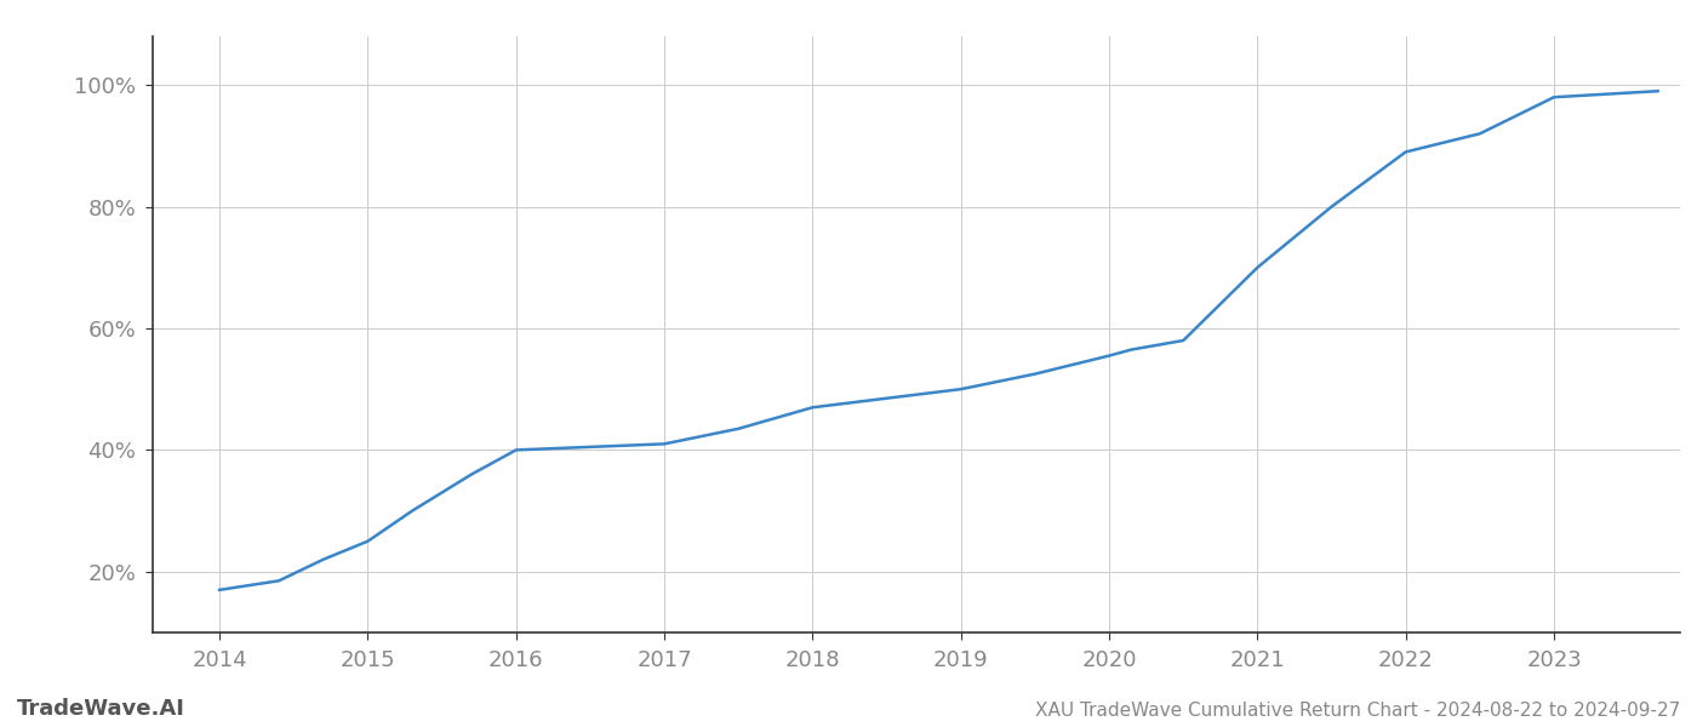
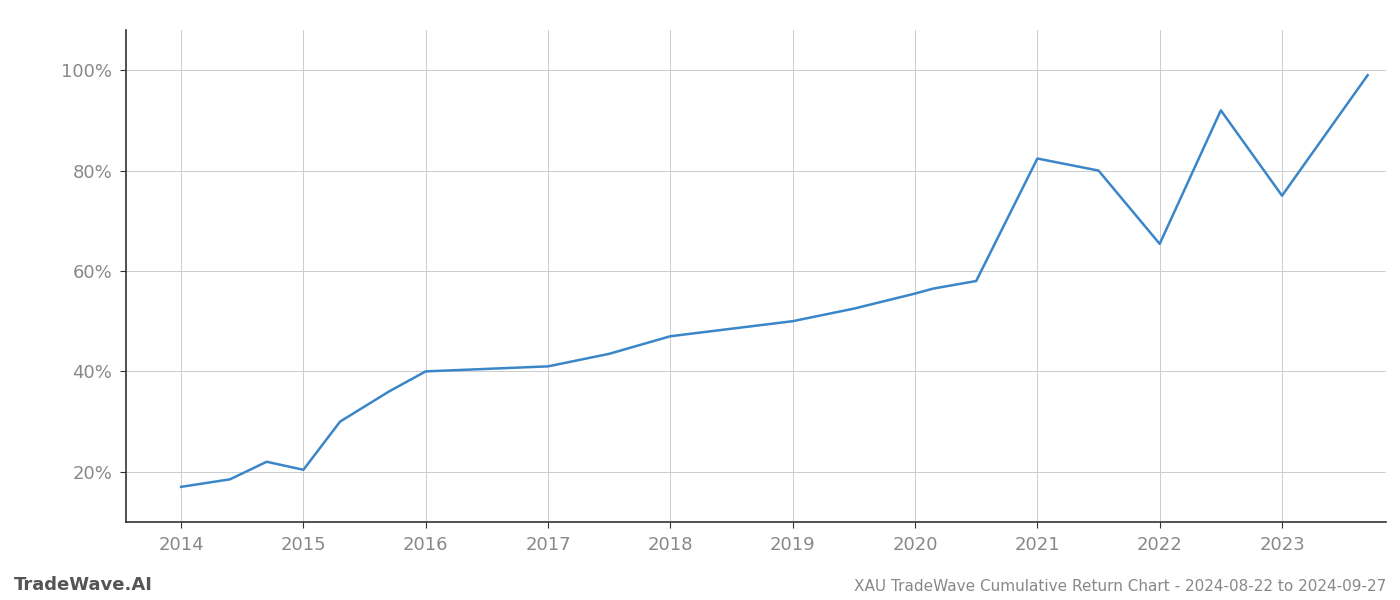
2015: 25.0% -> 20.4%
2021: 70.0% -> 82.4%
2022: 89.0% -> 65.4%
2023: 98.0% -> 75.0%
